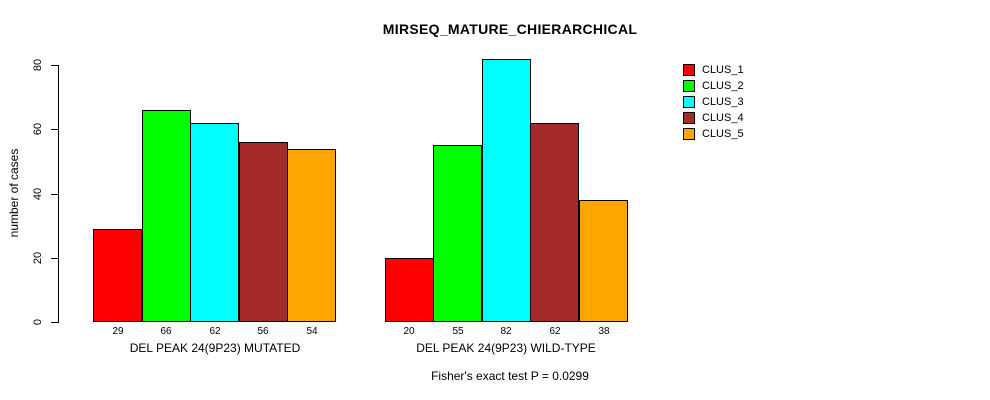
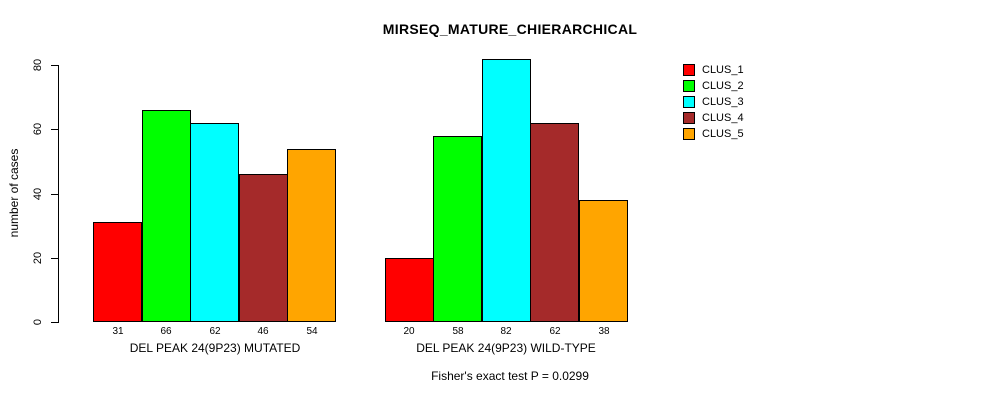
CLUS_1/DEL PEAK 24(9P23) MUTATED: 29 -> 31
CLUS_4/DEL PEAK 24(9P23) MUTATED: 56 -> 46
CLUS_2/DEL PEAK 24(9P23) WILD-TYPE: 55 -> 58
